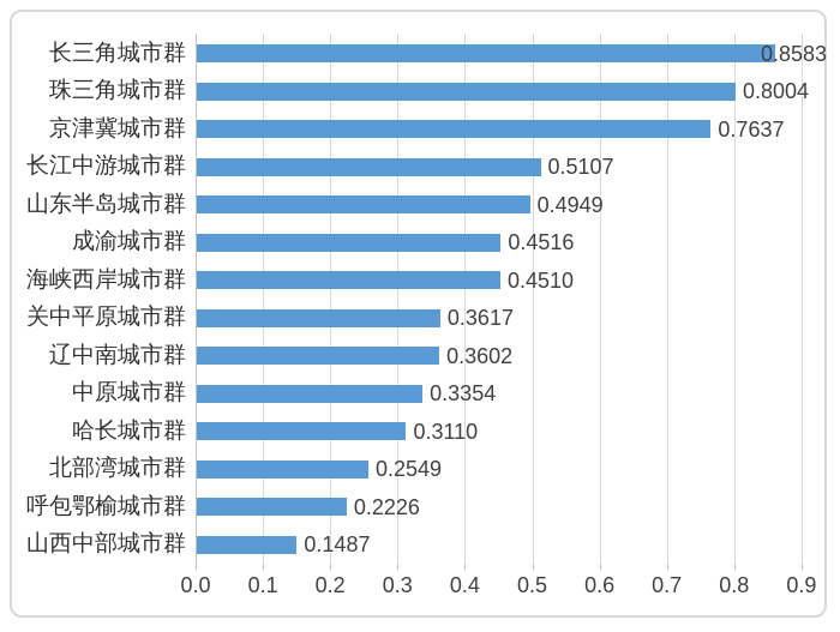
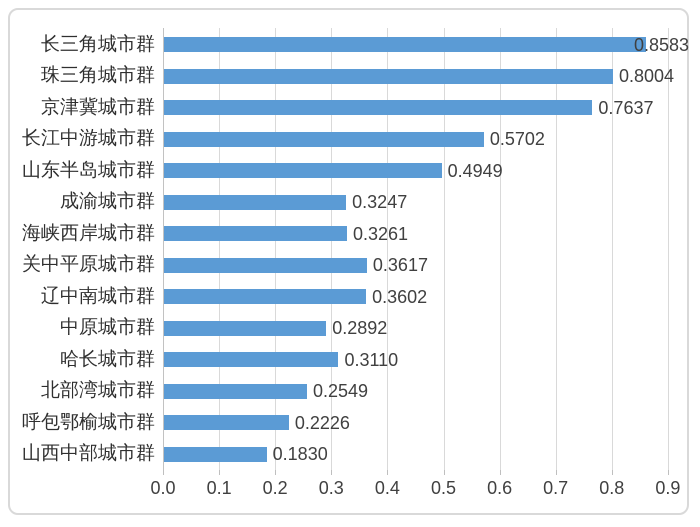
长江中游城市群: 0.5107 -> 0.5702
成渝城市群: 0.4516 -> 0.3247
海峡西岸城市群: 0.4510 -> 0.3261
中原城市群: 0.3354 -> 0.2892
山西中部城市群: 0.1487 -> 0.1830
